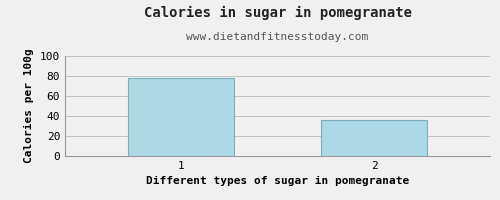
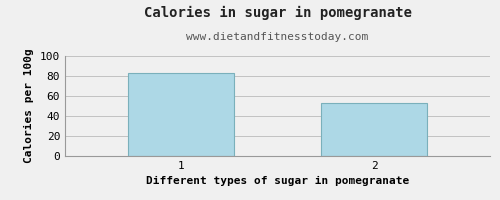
1: 78 -> 83
2: 36 -> 53
